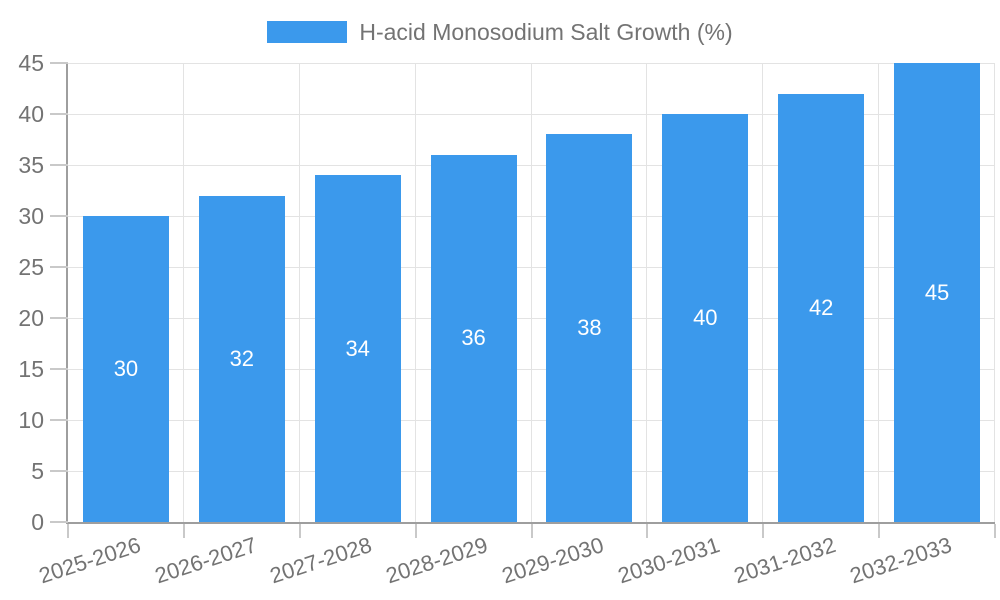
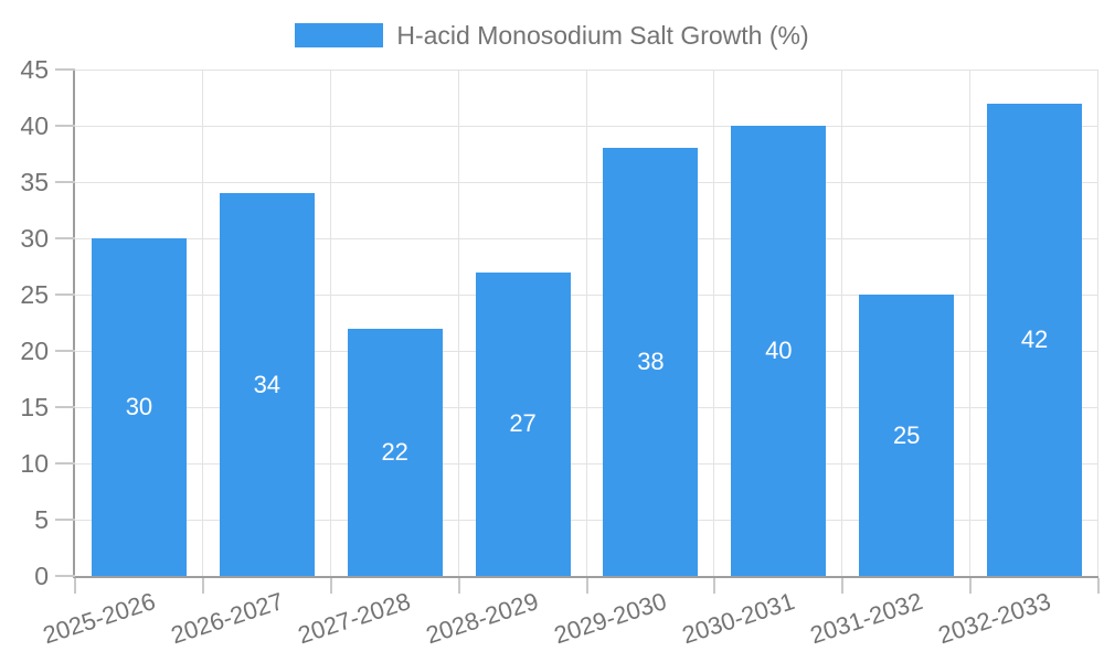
2026-2027: 32 -> 34
2027-2028: 34 -> 22
2028-2029: 36 -> 27
2031-2032: 42 -> 25
2032-2033: 45 -> 42
